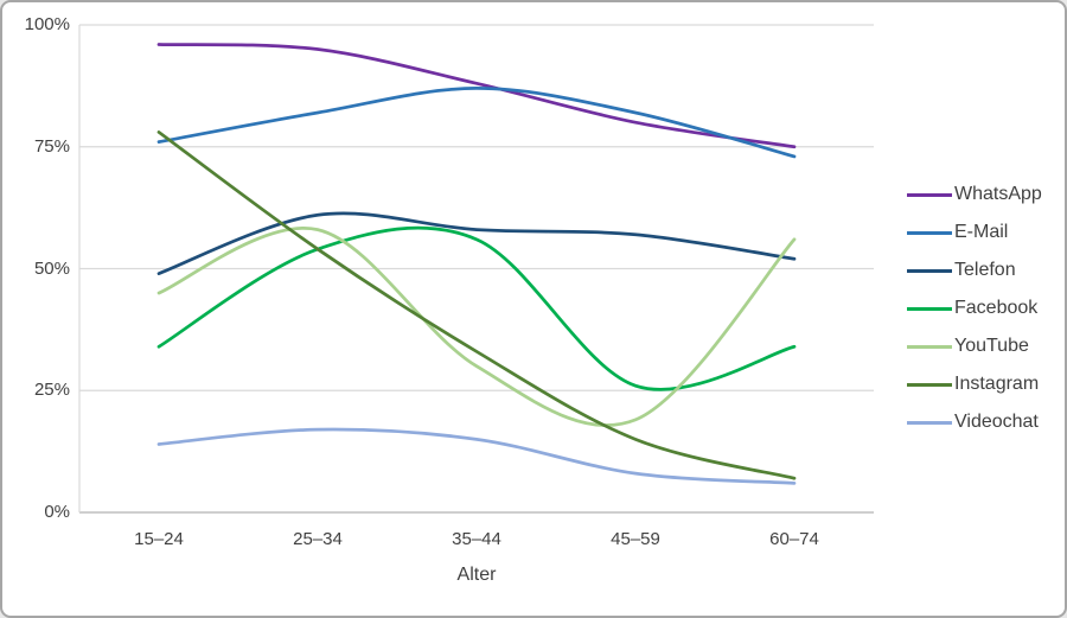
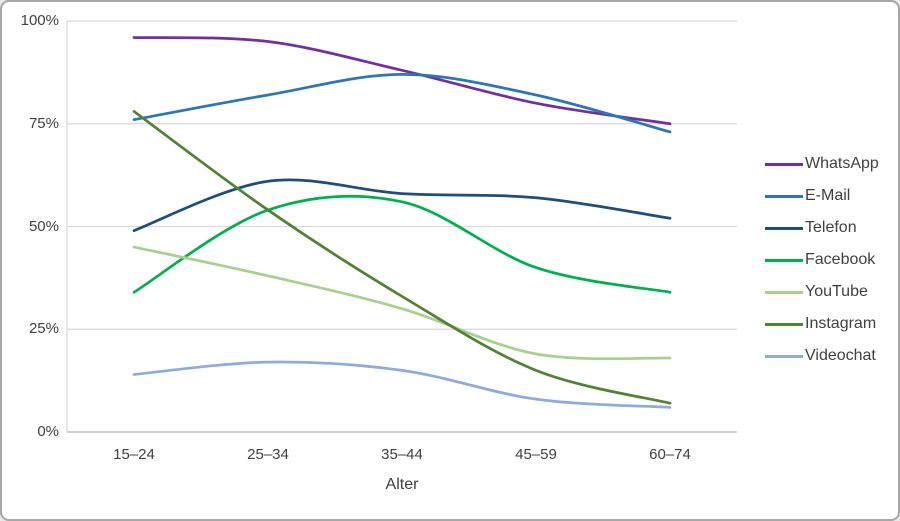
YouTube/25–34: 58% -> 38%
Facebook/45–59: 26% -> 40%
YouTube/60–74: 56% -> 18%
